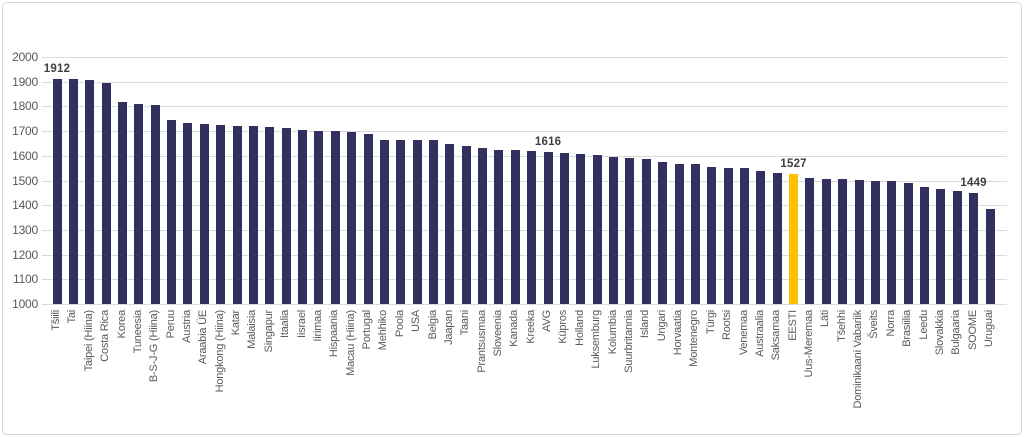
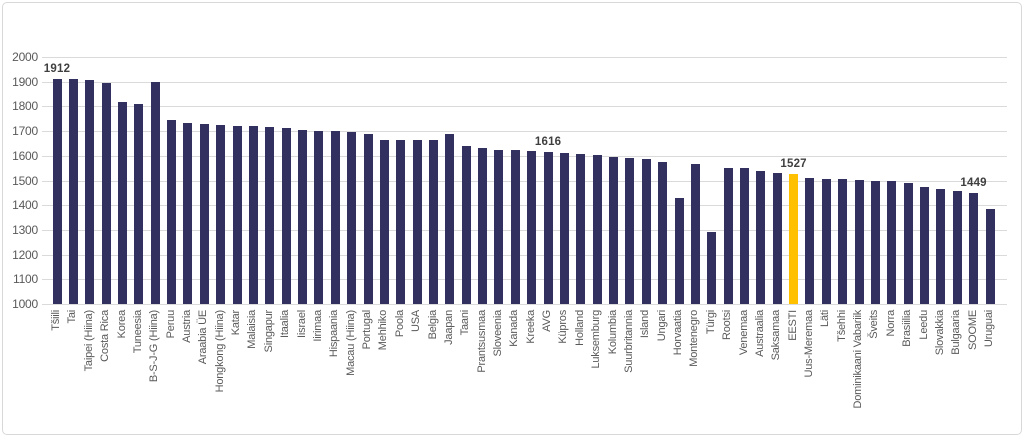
B-S-J-G (Hiina): 1810 -> 1900
Jaapan: 1650 -> 1690
Horvaatia: 1570 -> 1430
Türgi: 1560 -> 1290
